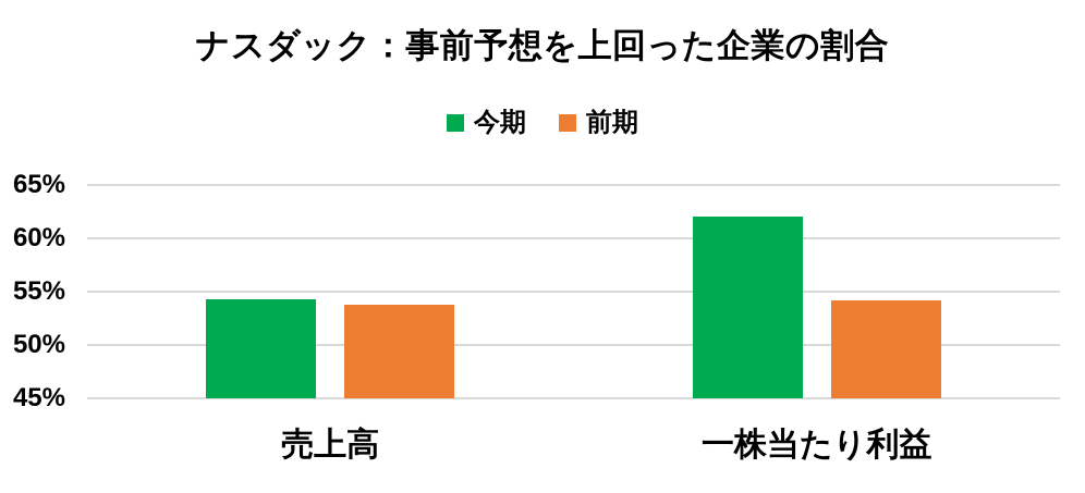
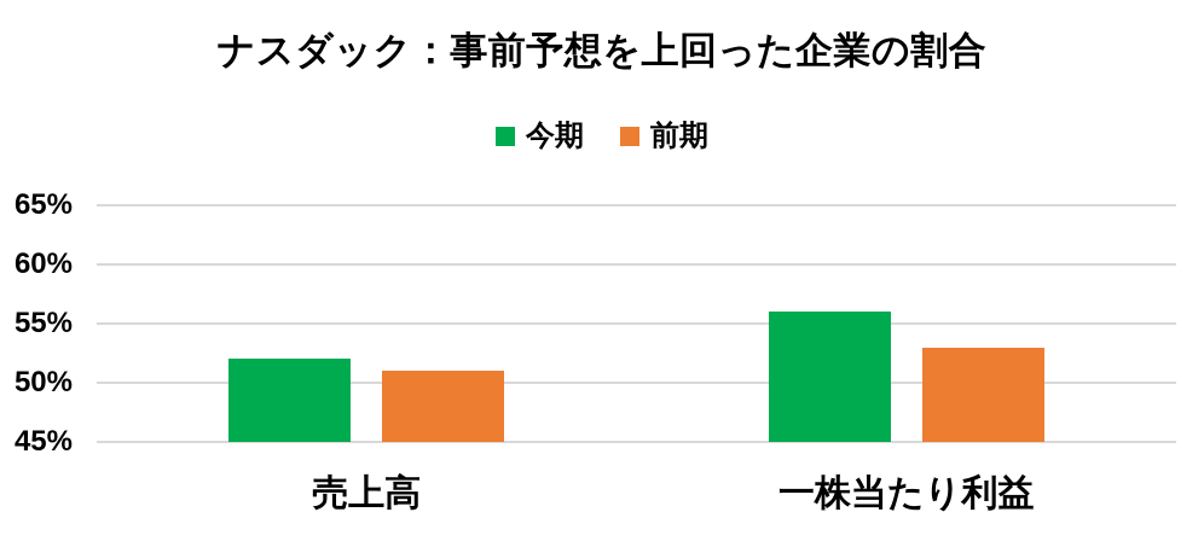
今期/売上高: 54% -> 52%
前期/売上高: 54% -> 51%
今期/一株当たり利益: 62% -> 56%
前期/一株当たり利益: 54% -> 53%
